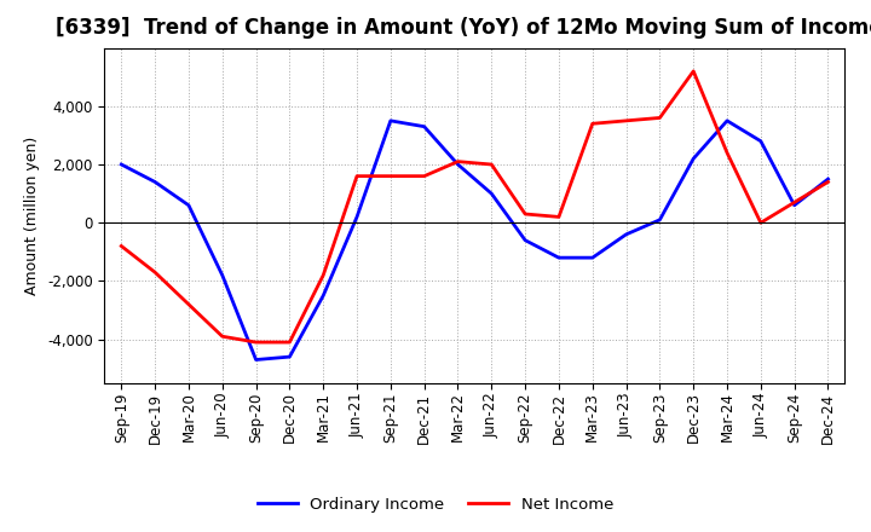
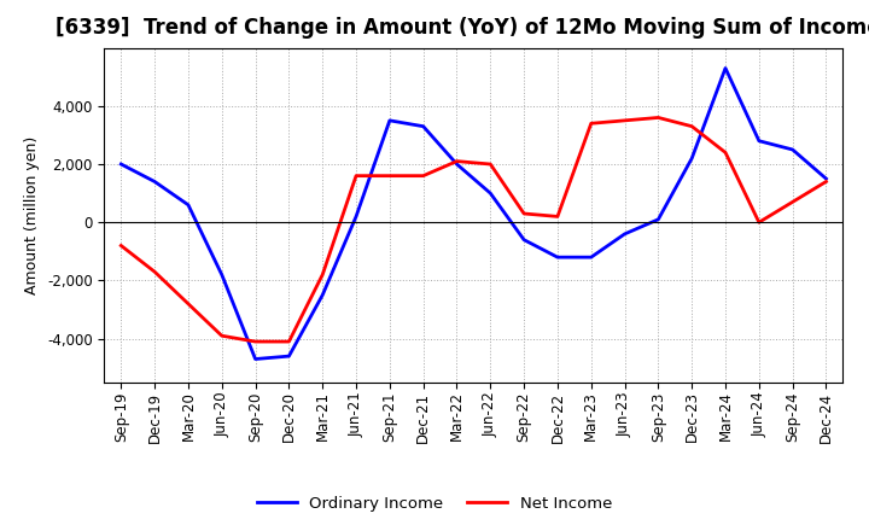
Net Income/Dec-23: 5,200 -> 3,300
Ordinary Income/Mar-24: 3,500 -> 5,300
Ordinary Income/Sep-24: 600 -> 2,500
